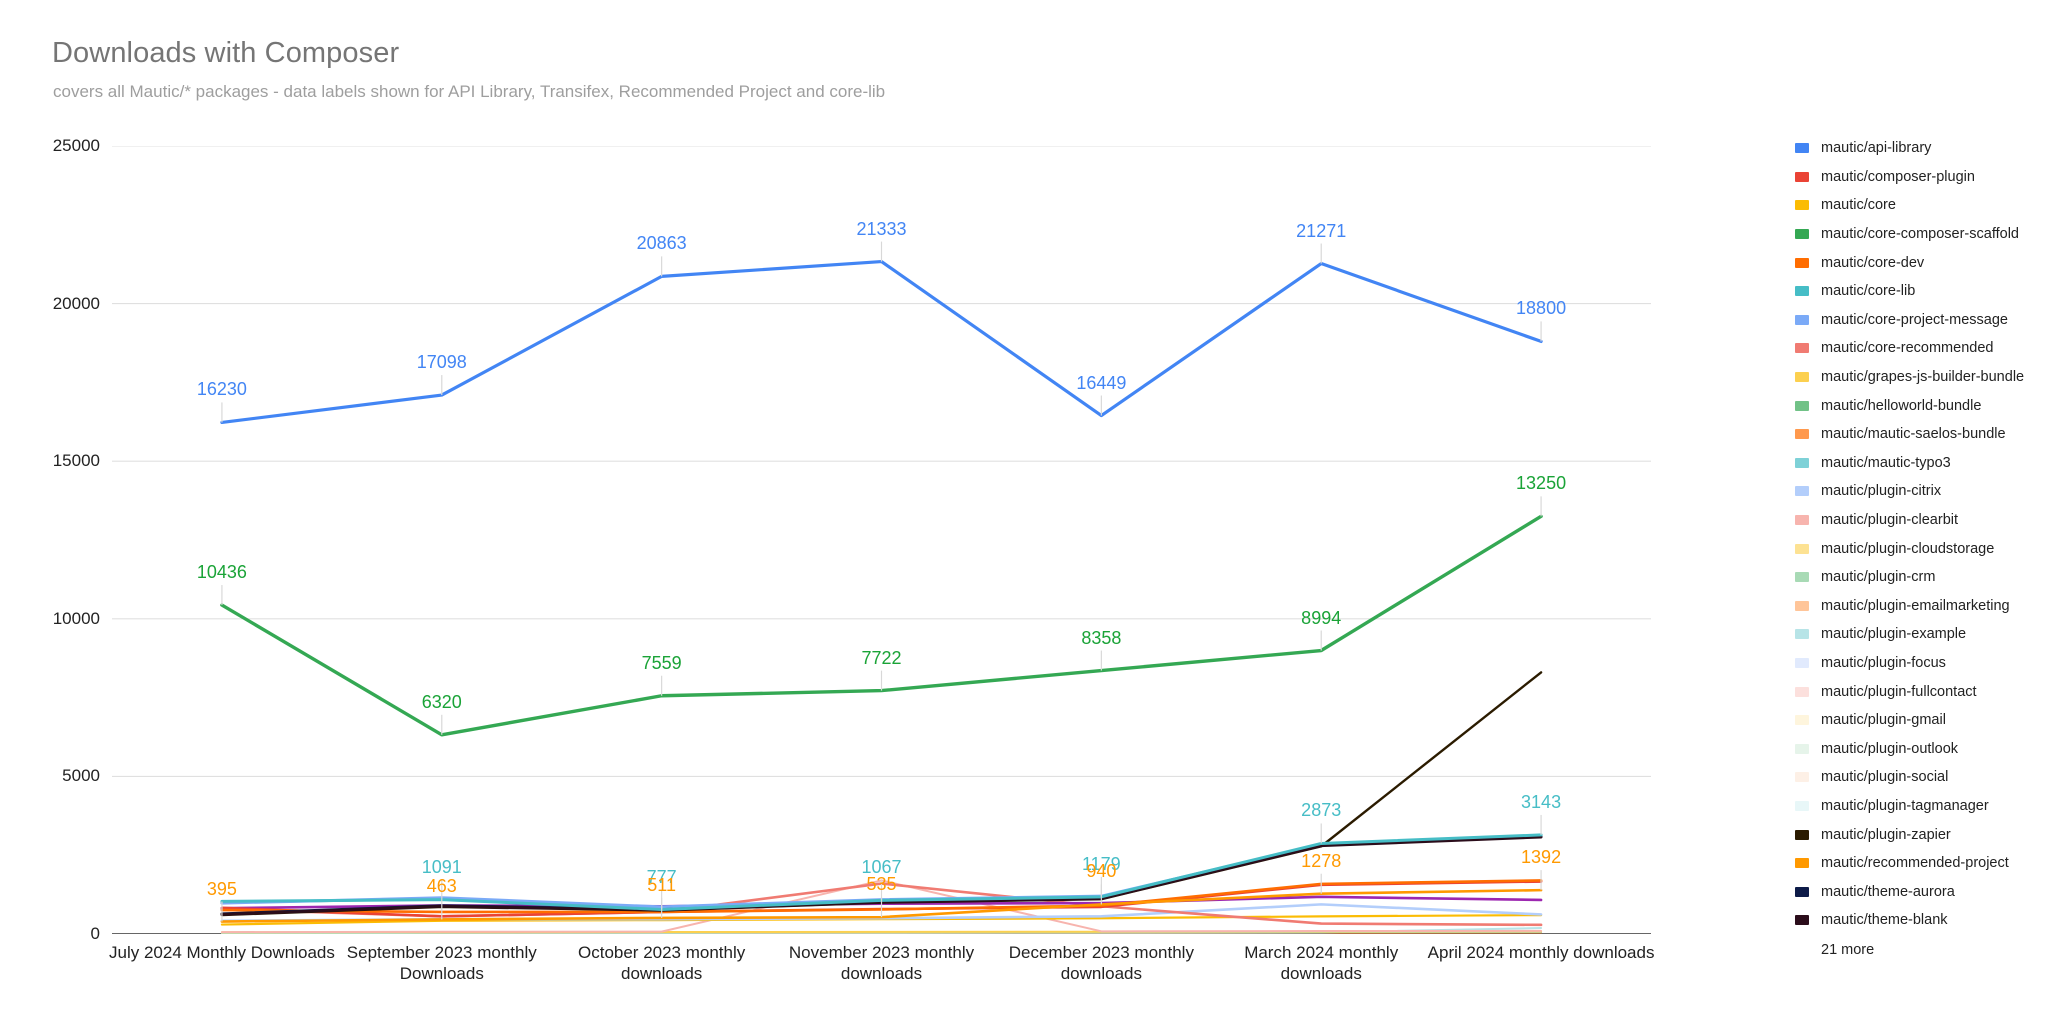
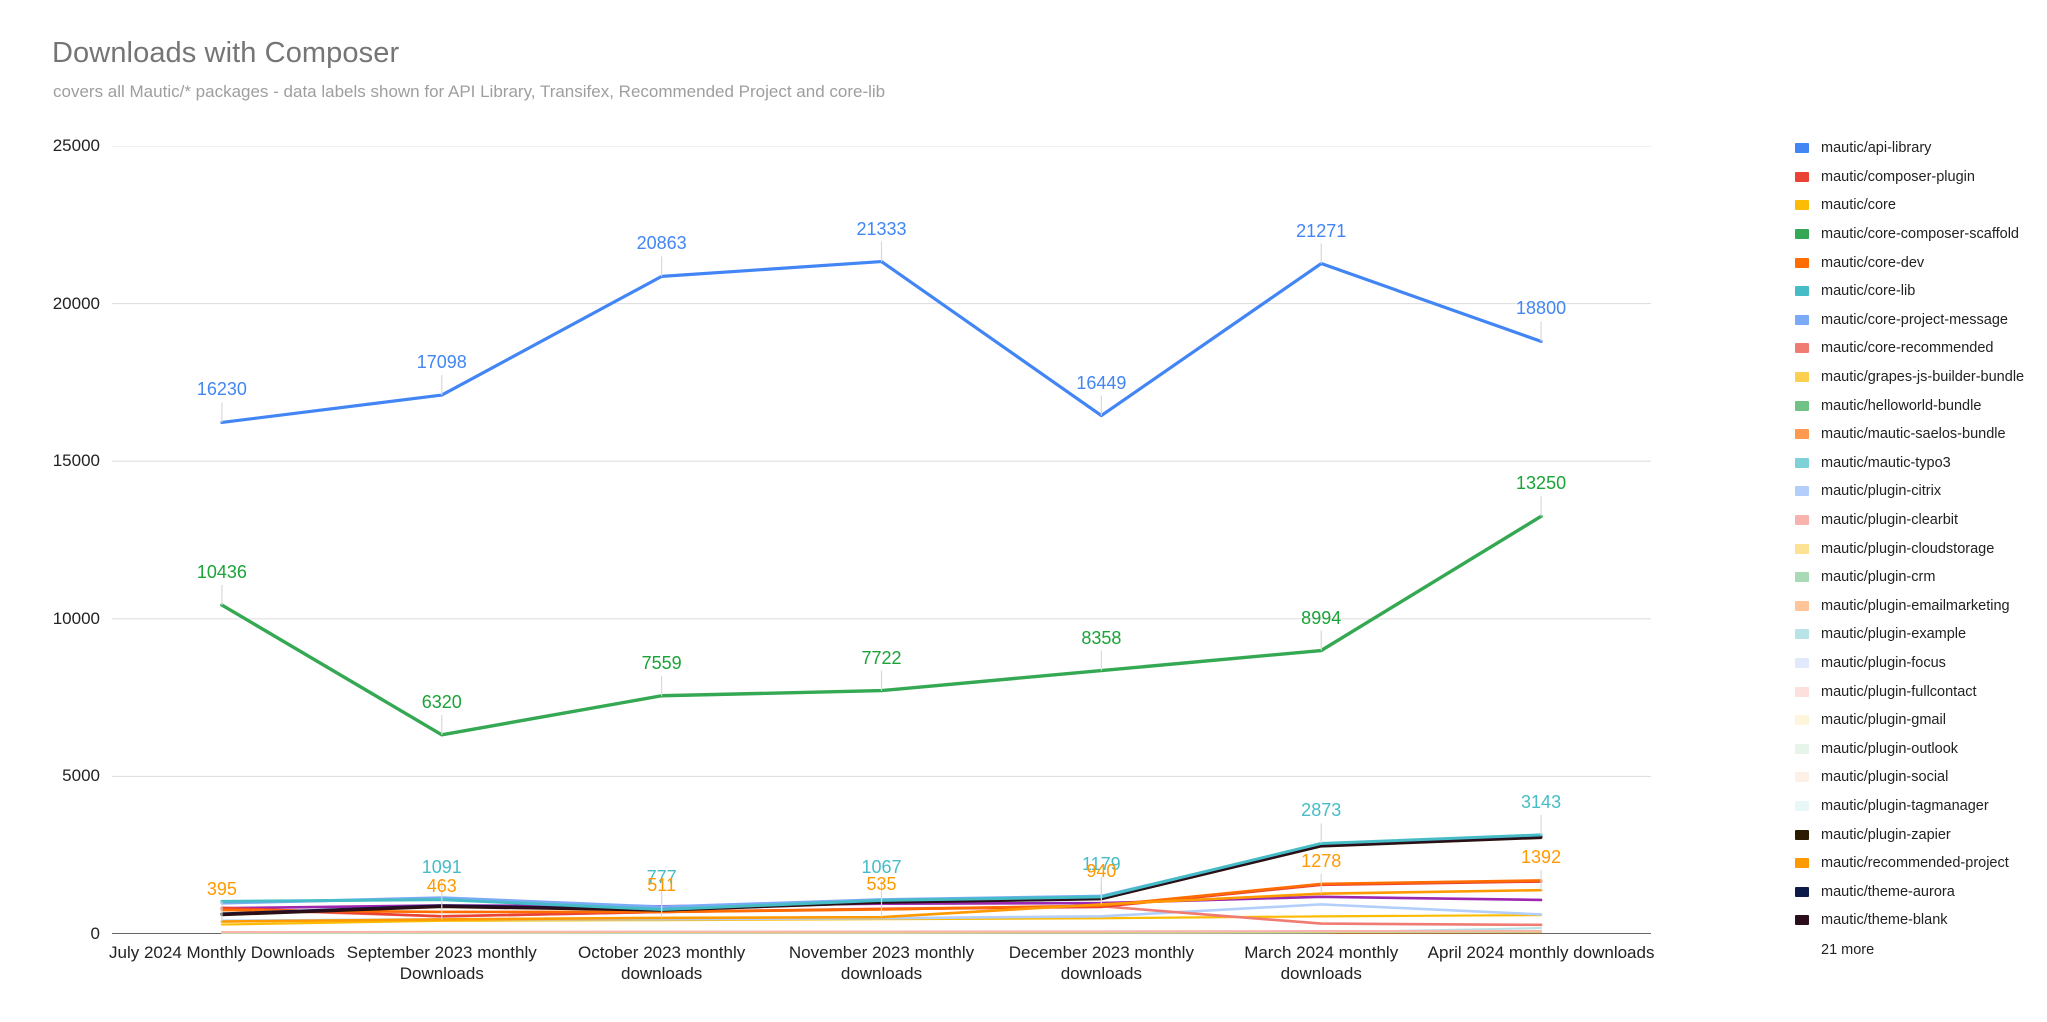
mautic/core-recommended/November 2023 monthly downloads: 1600 -> 800
mautic/plugin-clearbit/November 2023 monthly downloads: 1700 -> 100
mautic/plugin-zapier/April 2024 monthly downloads: 8300 -> 3000
